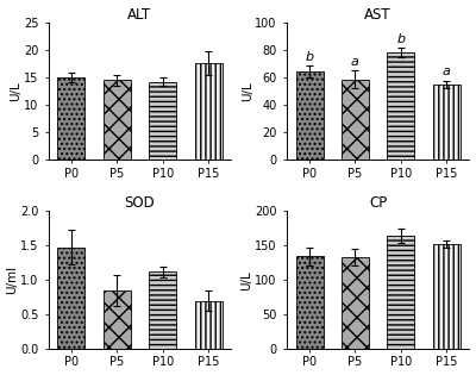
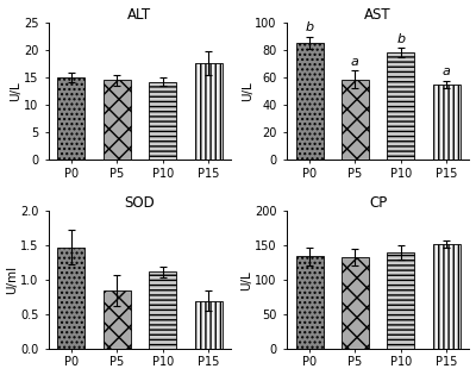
AST/P0: 64 -> 85
CP/P10: 164 -> 140
